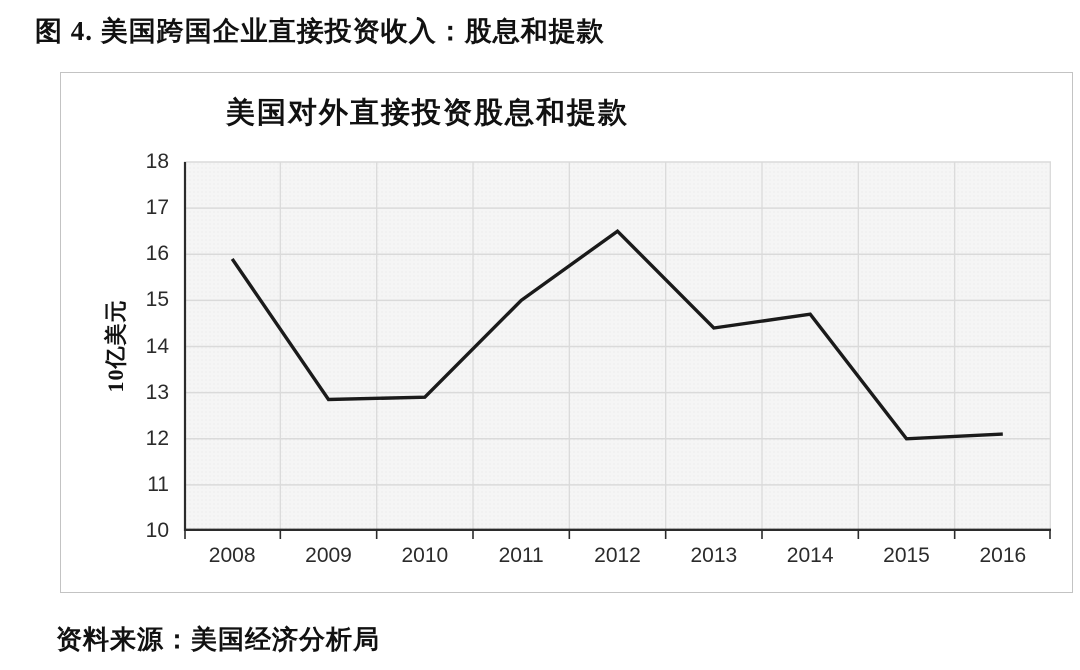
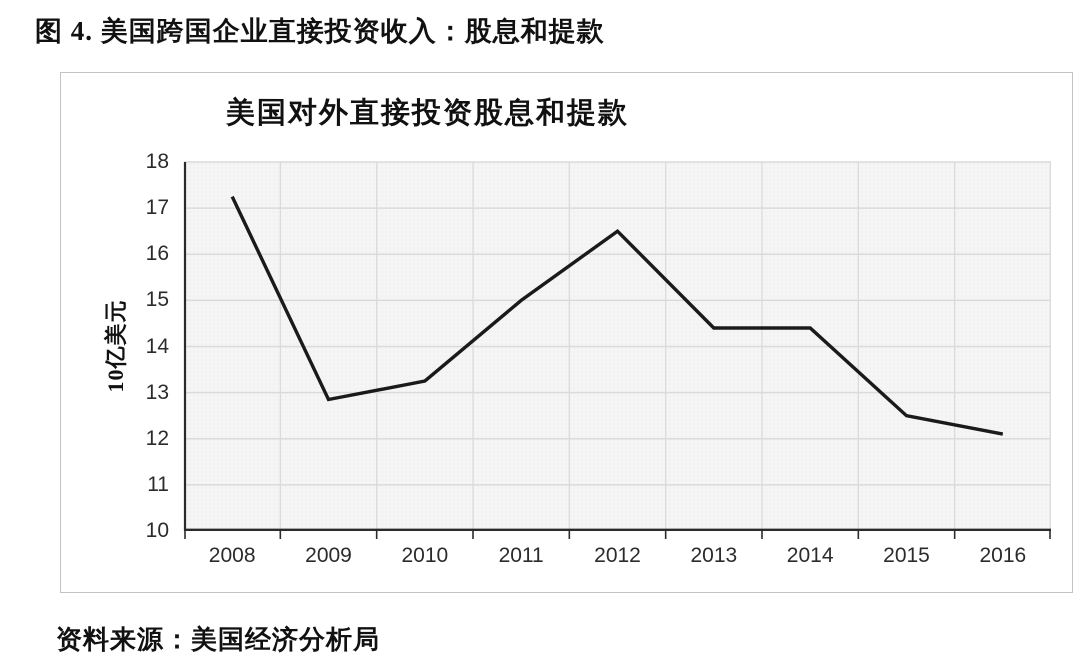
2008: 15.9 -> 17.2
2010: 12.9 -> 13.2
2014: 14.7 -> 14.4
2015: 12.0 -> 12.5
